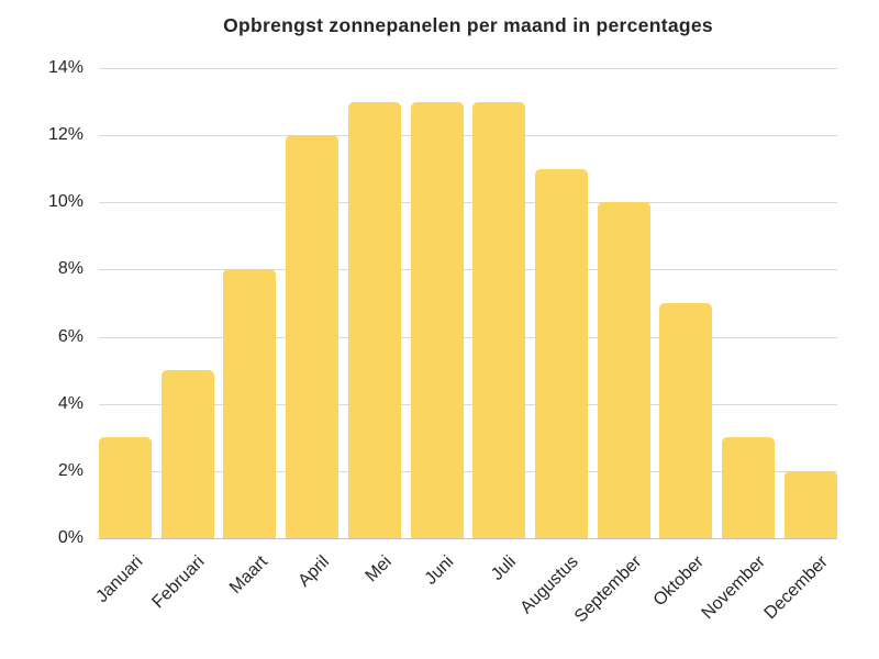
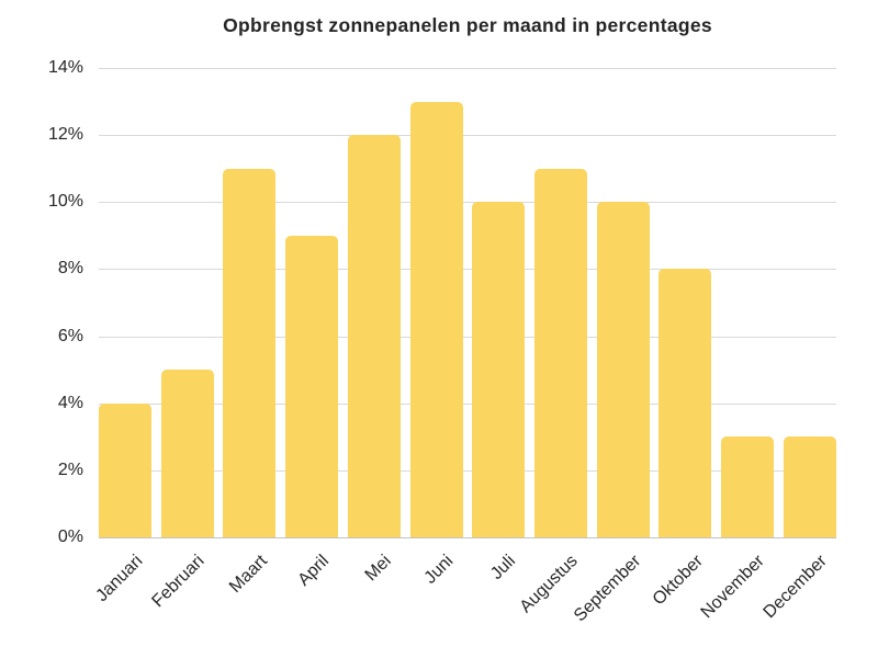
Januari: 3% -> 4%
Maart: 8% -> 11%
April: 12% -> 9%
Mei: 13% -> 12%
Juli: 13% -> 10%
Oktober: 7% -> 8%
December: 2% -> 3%
